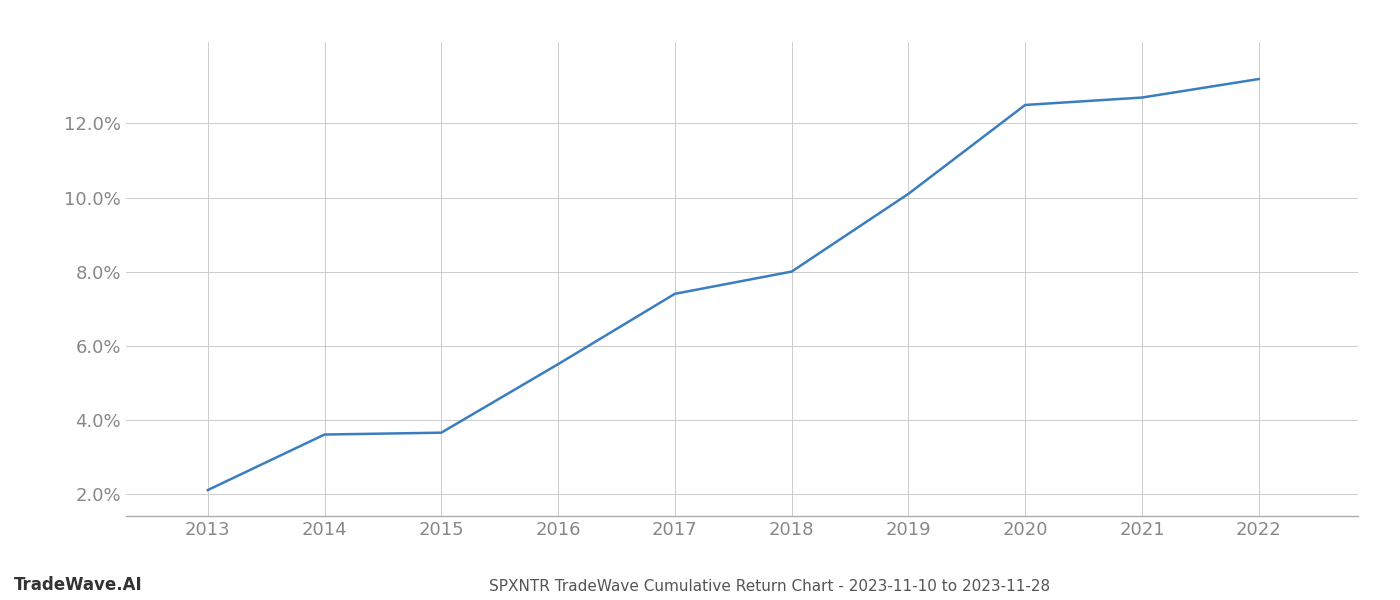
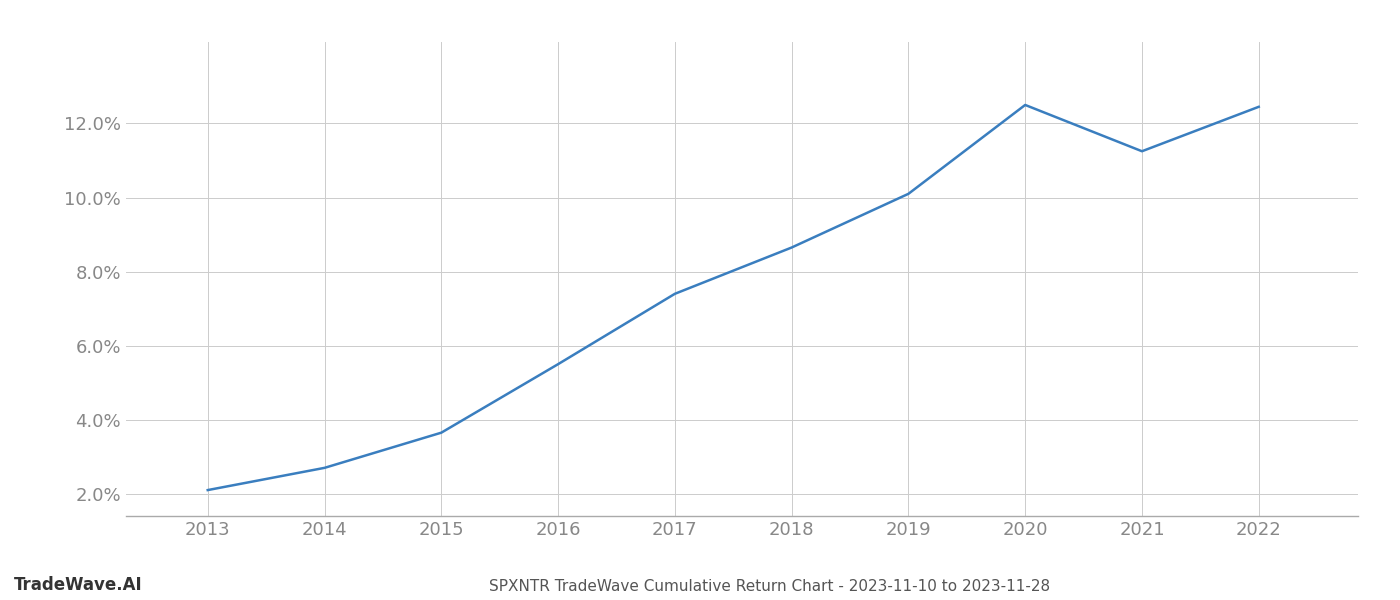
2014: 3.60% -> 2.70%
2018: 8.00% -> 8.65%
2021: 12.70% -> 11.25%
2022: 13.20% -> 12.45%
